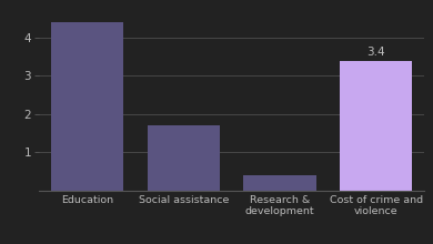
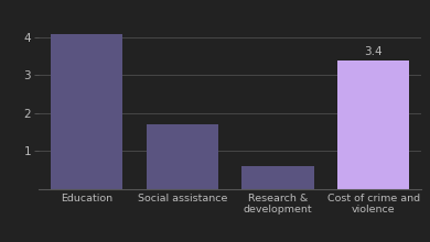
Education: 4.4 -> 4.1
Research & development: 0.4 -> 0.6
